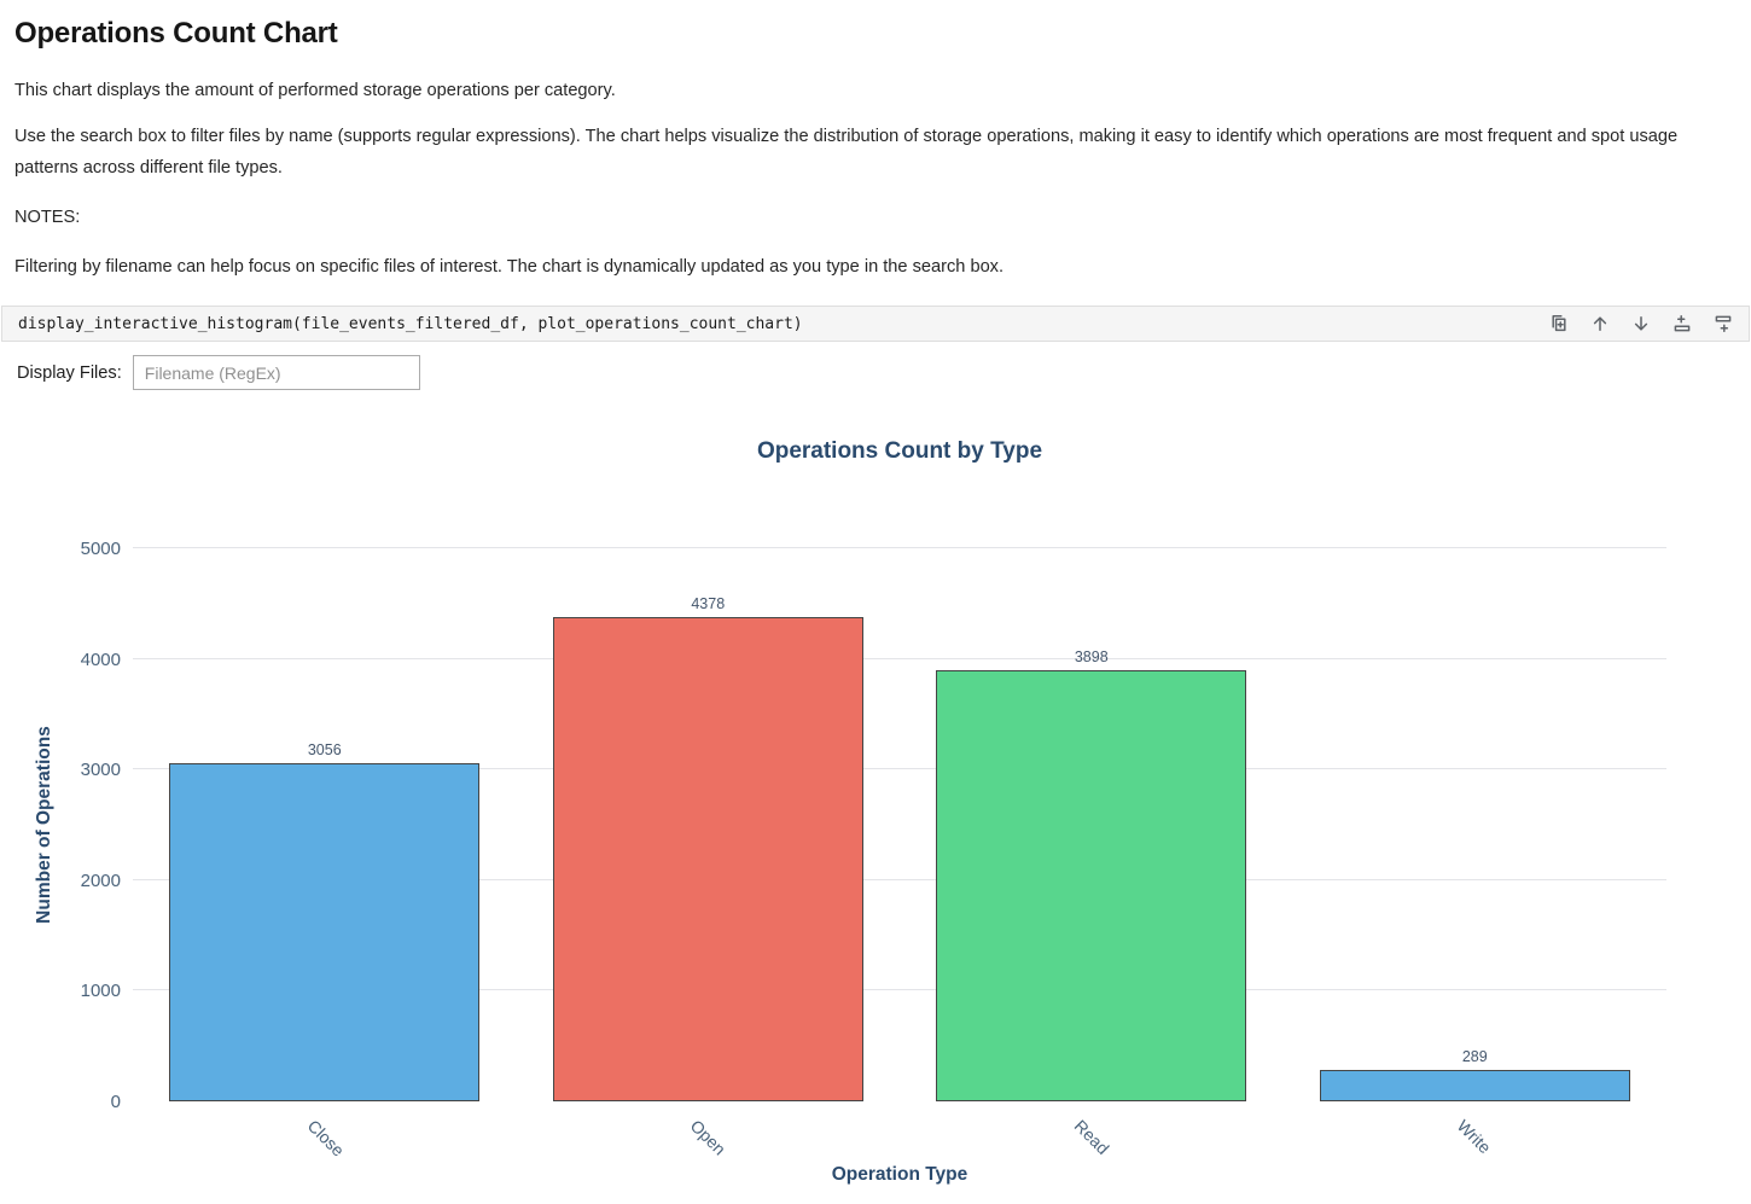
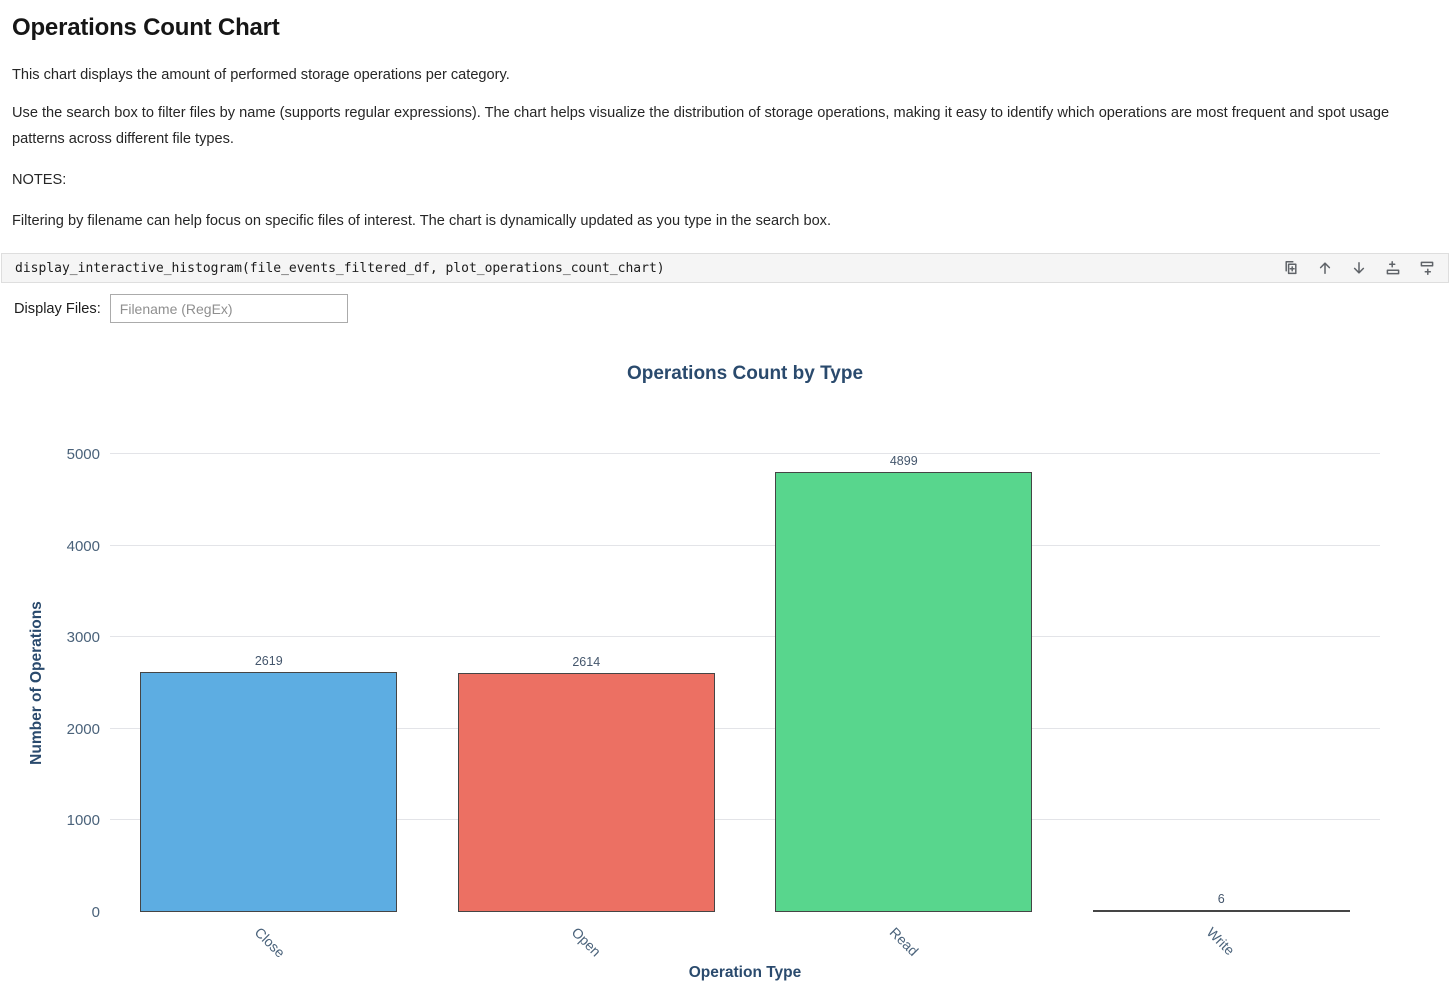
Close: 3056 -> 2619
Open: 4378 -> 2614
Read: 3898 -> 4899
Write: 289 -> 6
